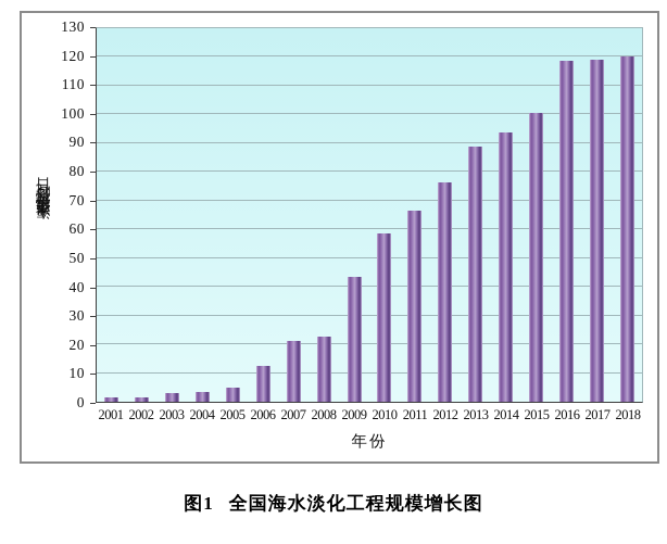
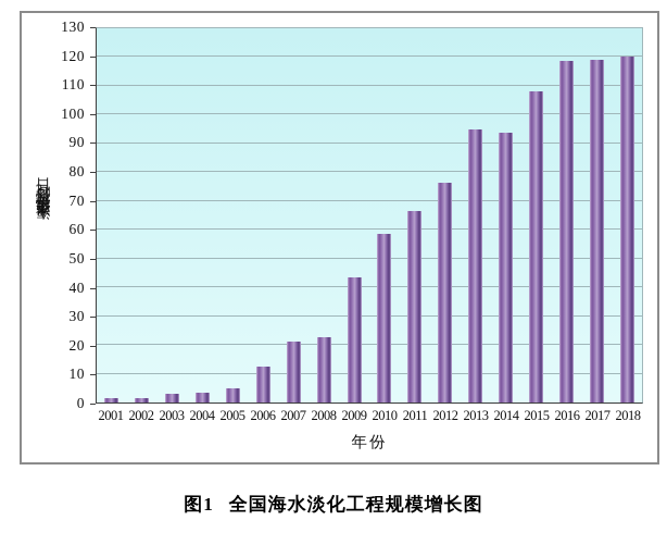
2013: 89 -> 95
2015: 101 -> 108
